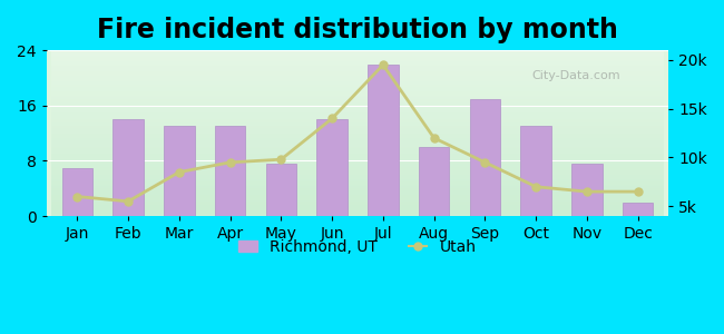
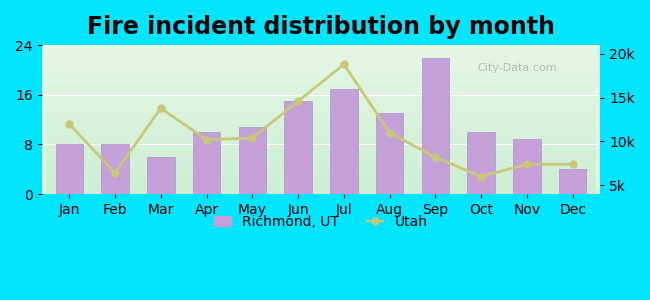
Richmond, UT/Jan: 7.0 -> 8.0
Utah/Jan: 6.0k -> 12.0k
Richmond, UT/Feb: 14.0 -> 8.0
Utah/Feb: 5.5k -> 6.4k
Richmond, UT/Mar: 13.0 -> 6.0
Utah/Mar: 8.5k -> 13.8k
Richmond, UT/Apr: 13.0 -> 10.0
Utah/Apr: 9.5k -> 10.2k
Richmond, UT/May: 7.5 -> 10.8
Utah/May: 9.8k -> 10.4k
Richmond, UT/Jun: 14.0 -> 15.0
Utah/Jun: 14.0k -> 14.6k
Richmond, UT/Jul: 22.0 -> 17.0
Utah/Jul: 19.5k -> 18.8k
Richmond, UT/Aug: 10.0 -> 13.0
Utah/Aug: 12.0k -> 11.0k
Richmond, UT/Sep: 17.0 -> 22.0
Utah/Sep: 9.5k -> 8.2k
Richmond, UT/Oct: 13.0 -> 10.0
Utah/Oct: 7.0k -> 6.0k
Richmond, UT/Nov: 7.5 -> 8.8
Utah/Nov: 6.5k -> 7.4k
Richmond, UT/Dec: 2.0 -> 4.0
Utah/Dec: 6.5k -> 7.4k
